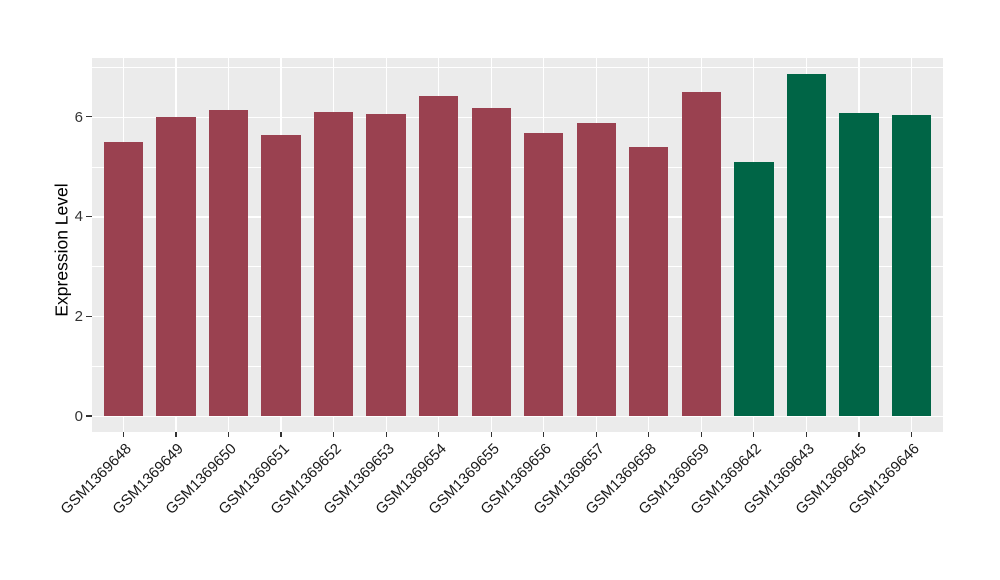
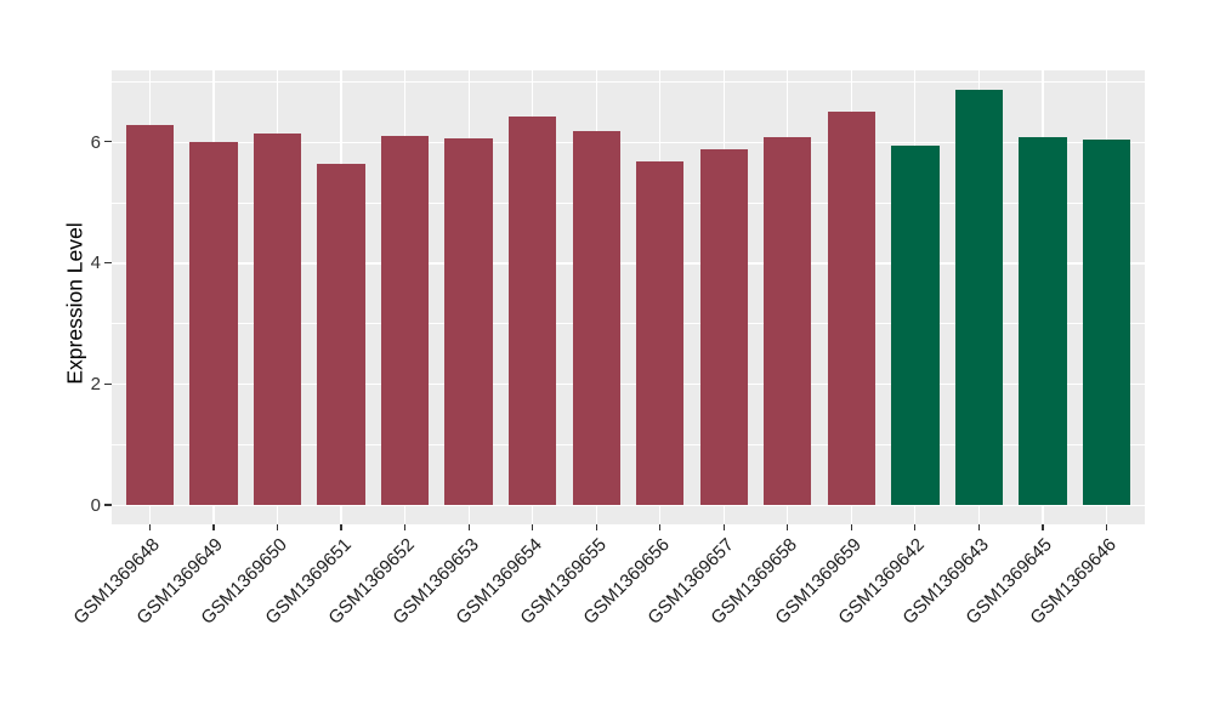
GSM1369648: 5.5 -> 6.3
GSM1369658: 5.4 -> 6.1
GSM1369642: 5.1 -> 5.9
